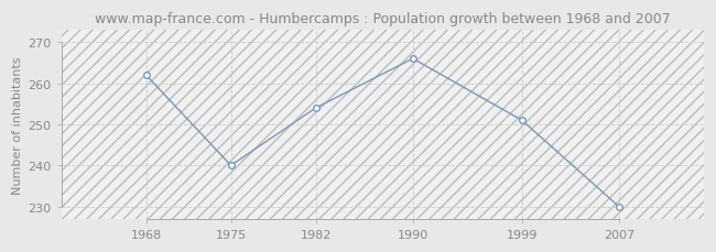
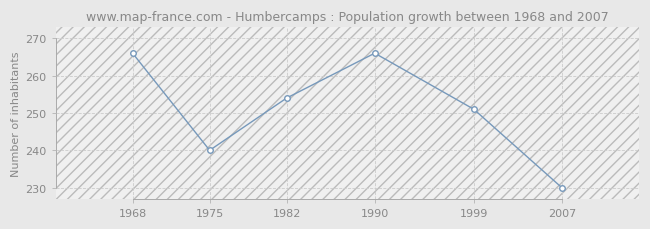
1968: 262 -> 266
